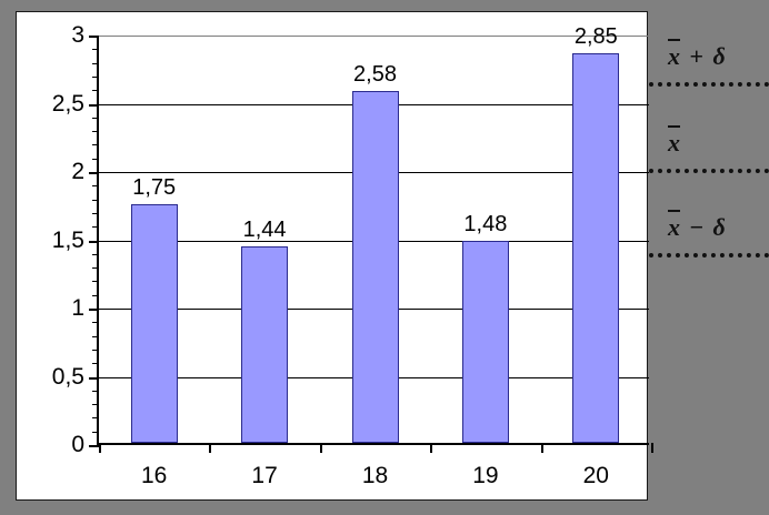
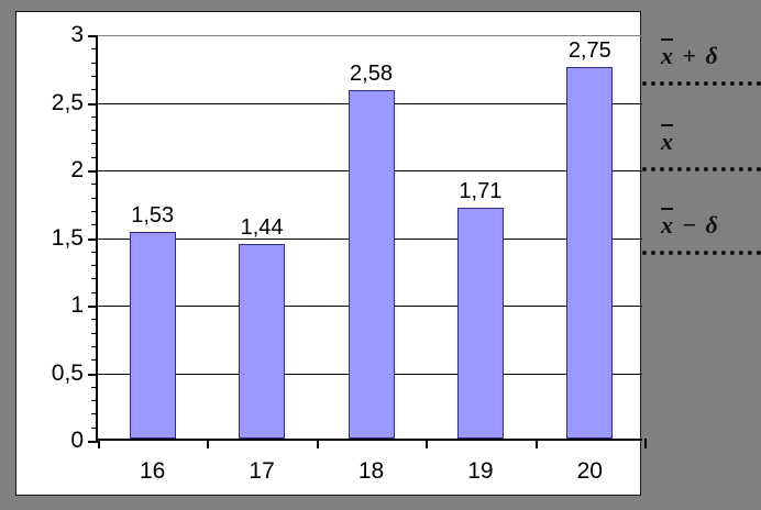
16: 1,75 -> 1,53
19: 1,48 -> 1,71
20: 2,85 -> 2,75
